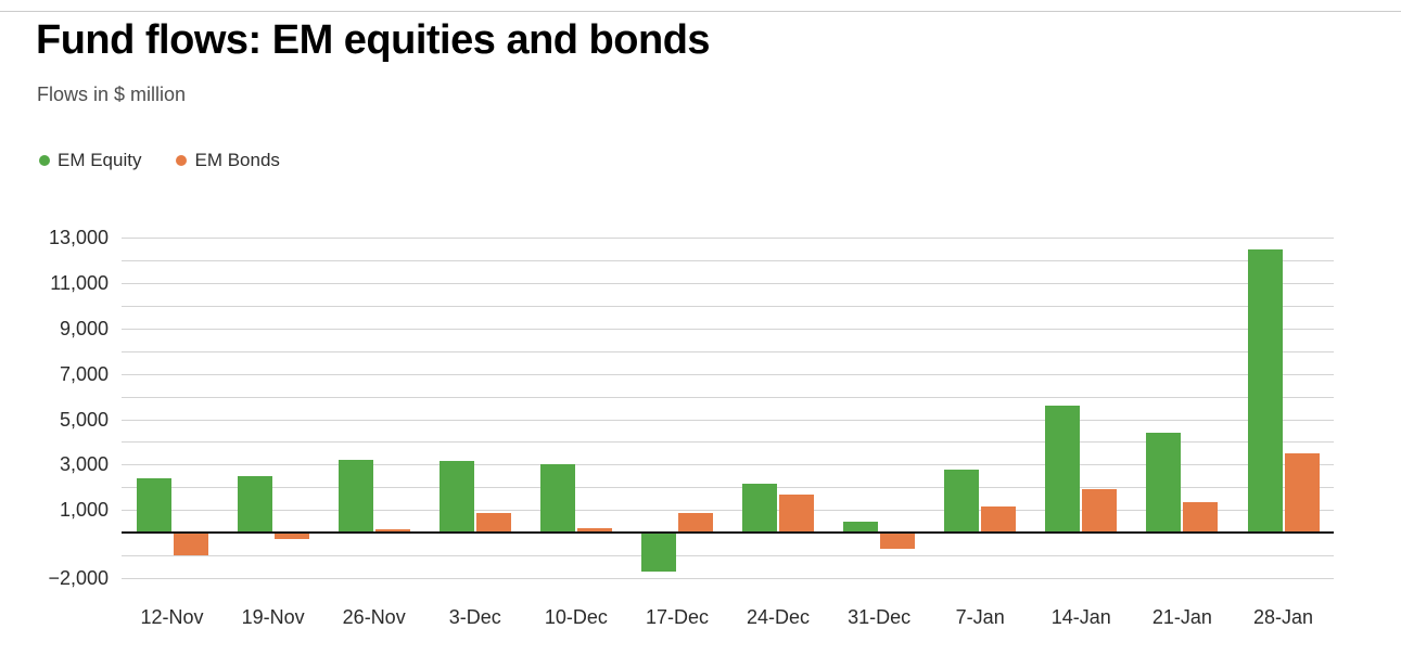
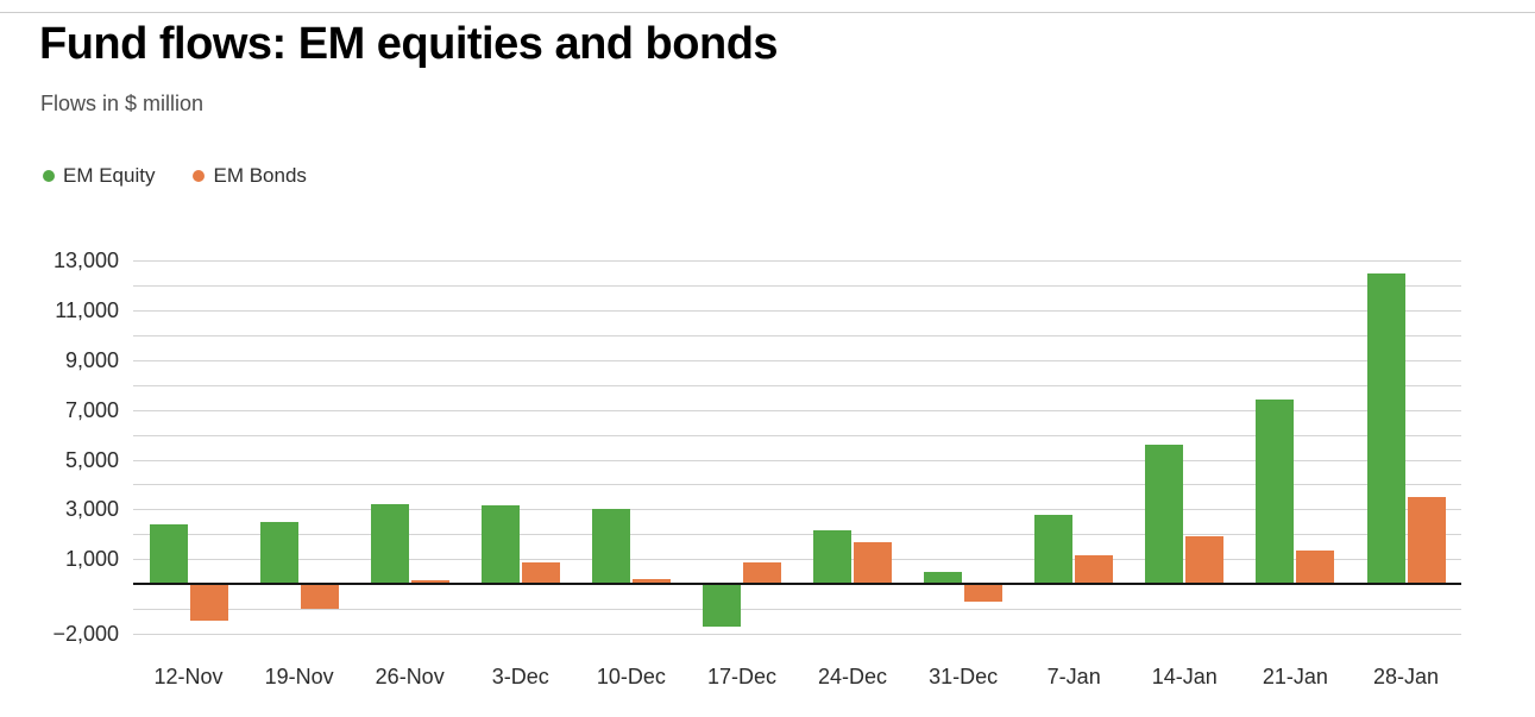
EM Bonds/12-Nov: -1000 -> -1500
EM Bonds/19-Nov: -300 -> -1000
EM Equity/21-Jan: 4400 -> 7400
